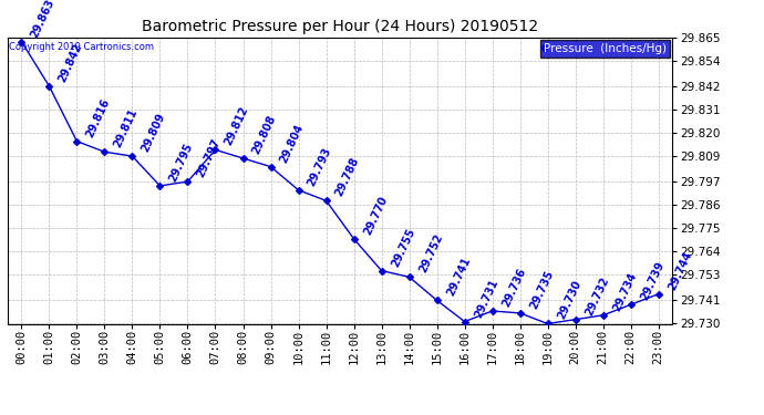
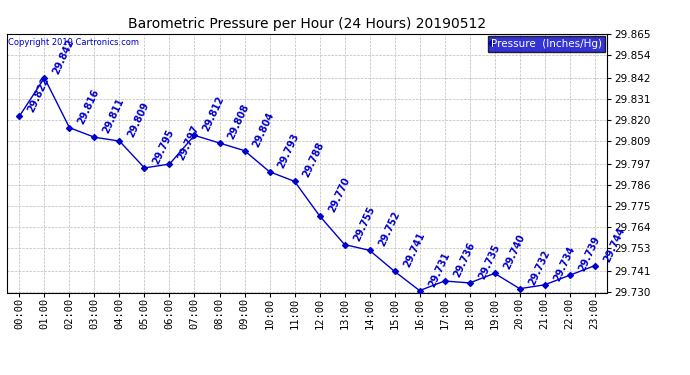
00:00: 29.863 -> 29.822
19:00: 29.730 -> 29.740
